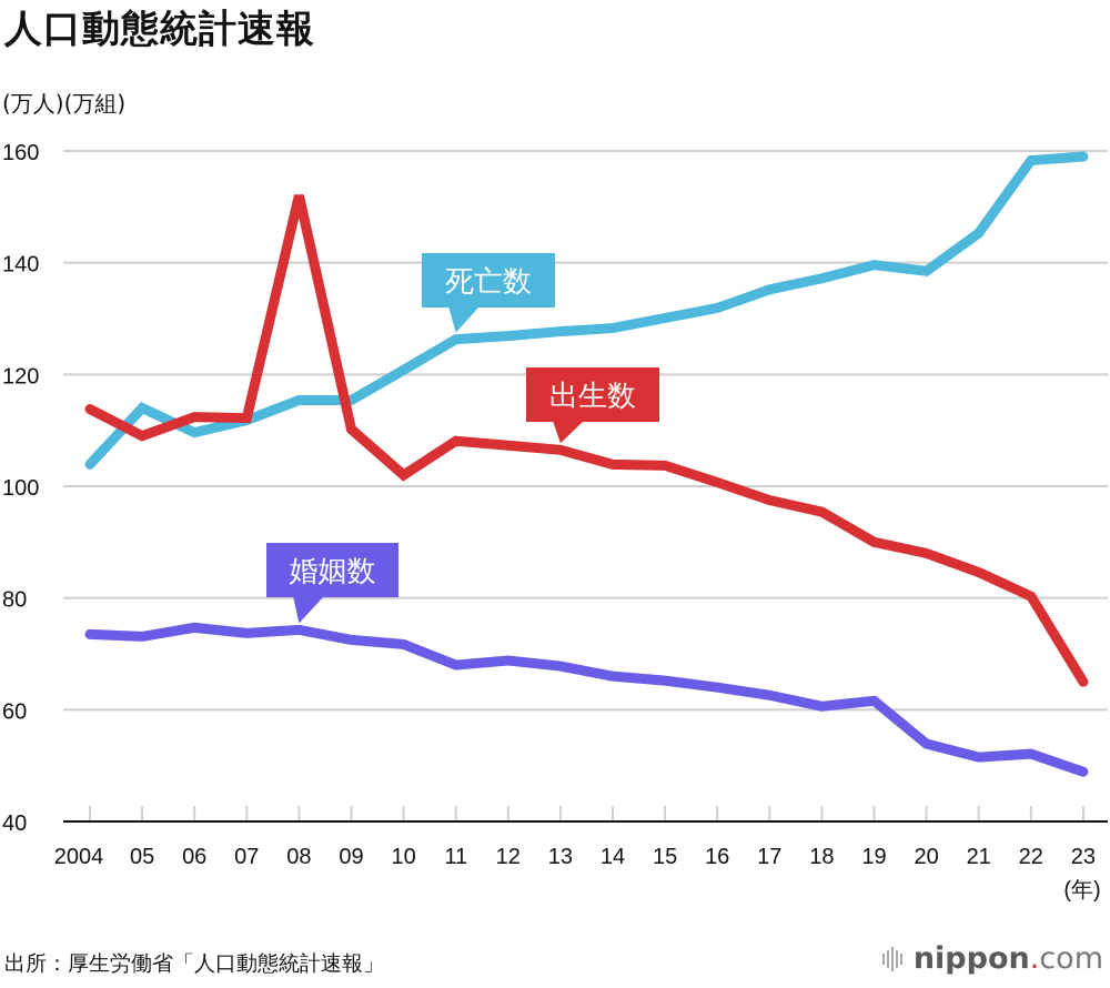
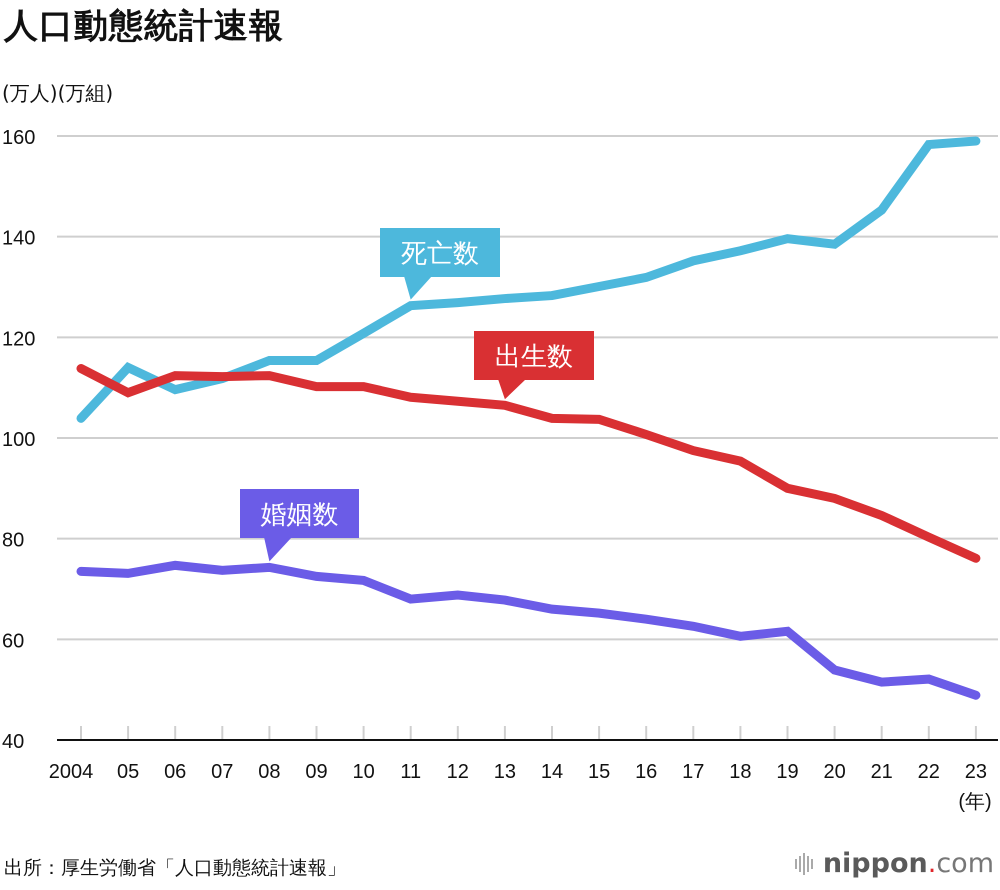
出生数/08: 152 -> 112
出生数/10: 102 -> 110
出生数/23: 65 -> 76
